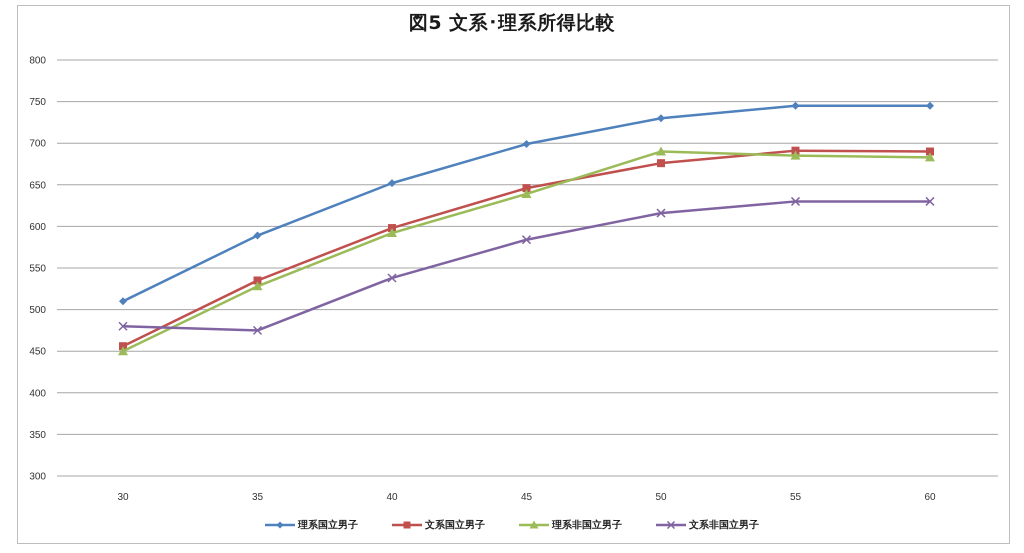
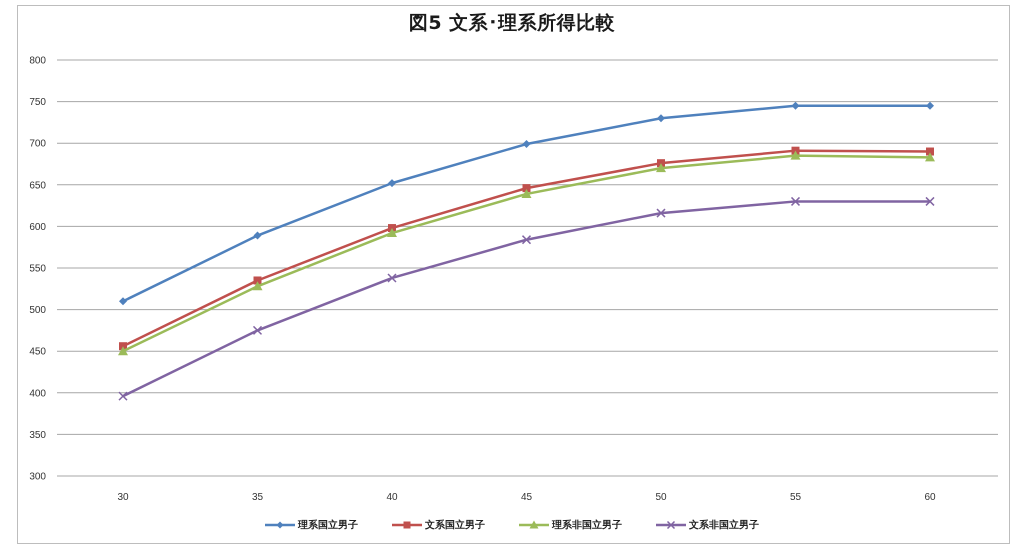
文系非国立男子/30: 480 -> 400
理系非国立男子/50: 690 -> 670
